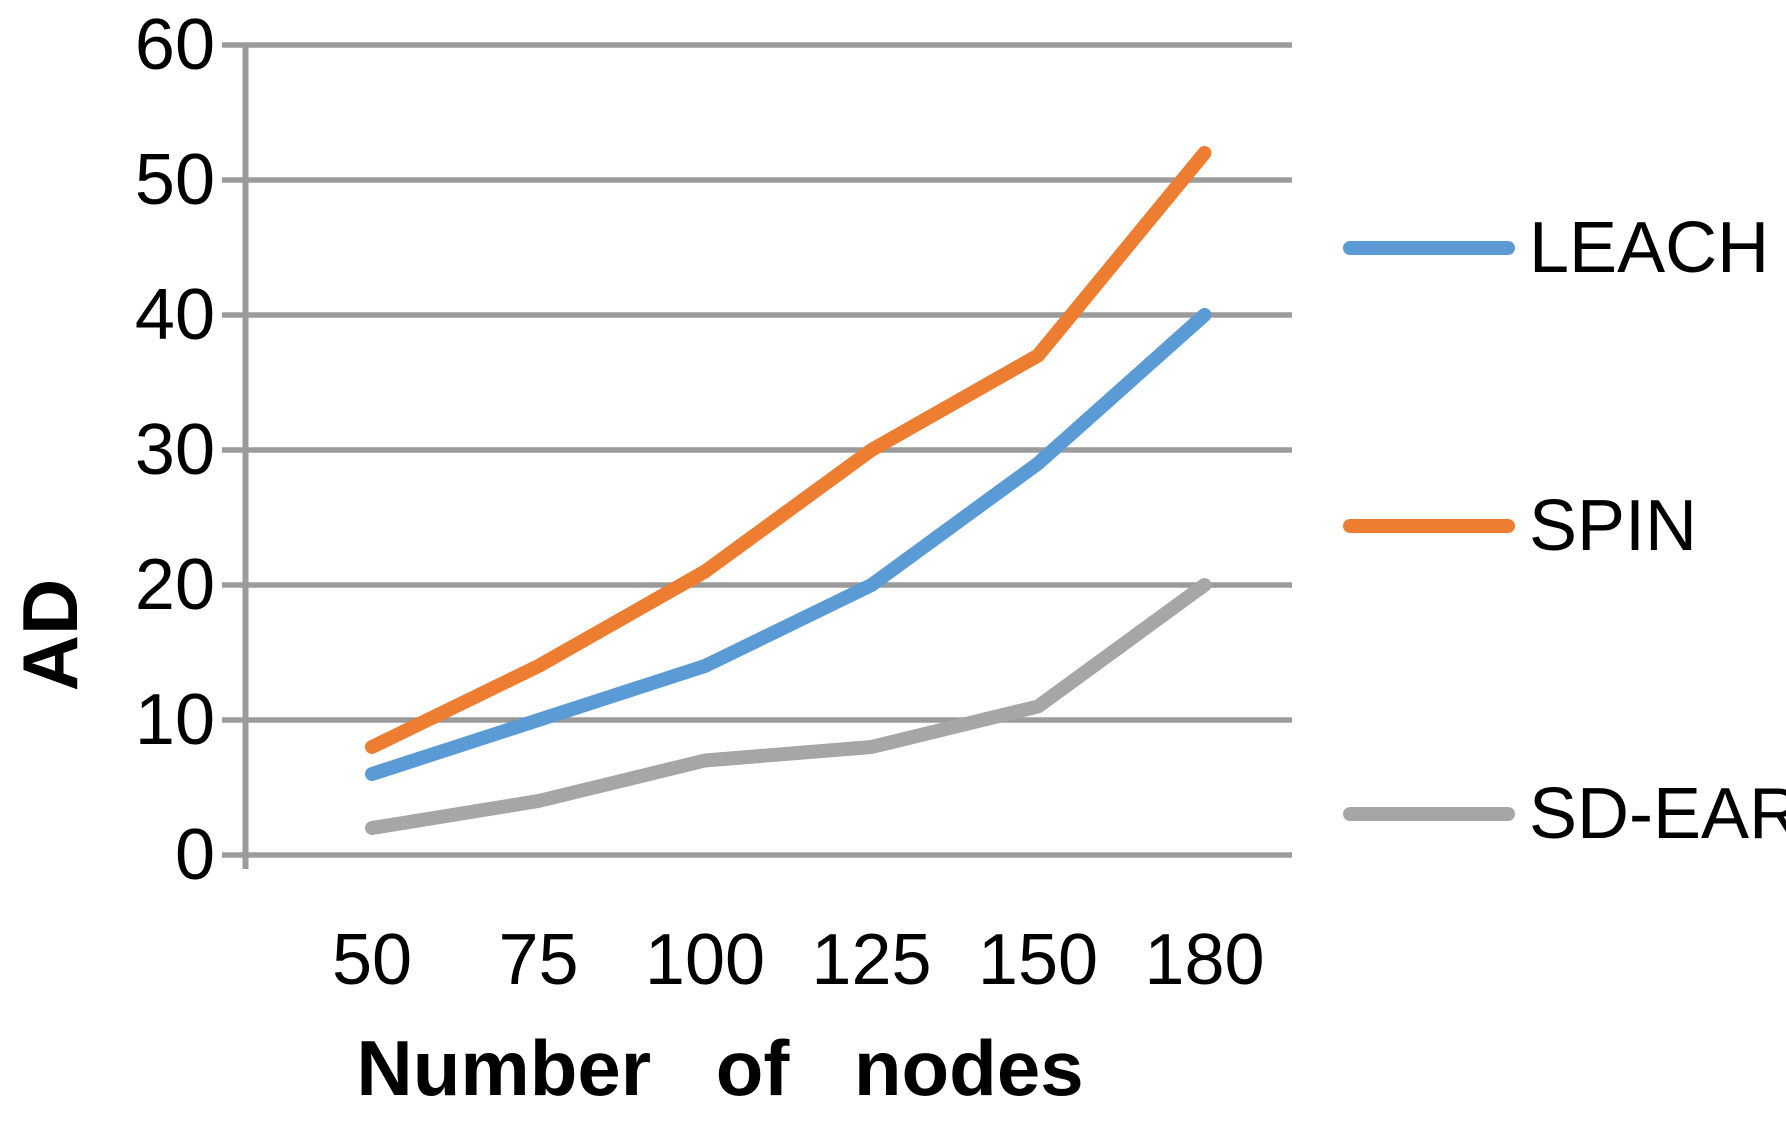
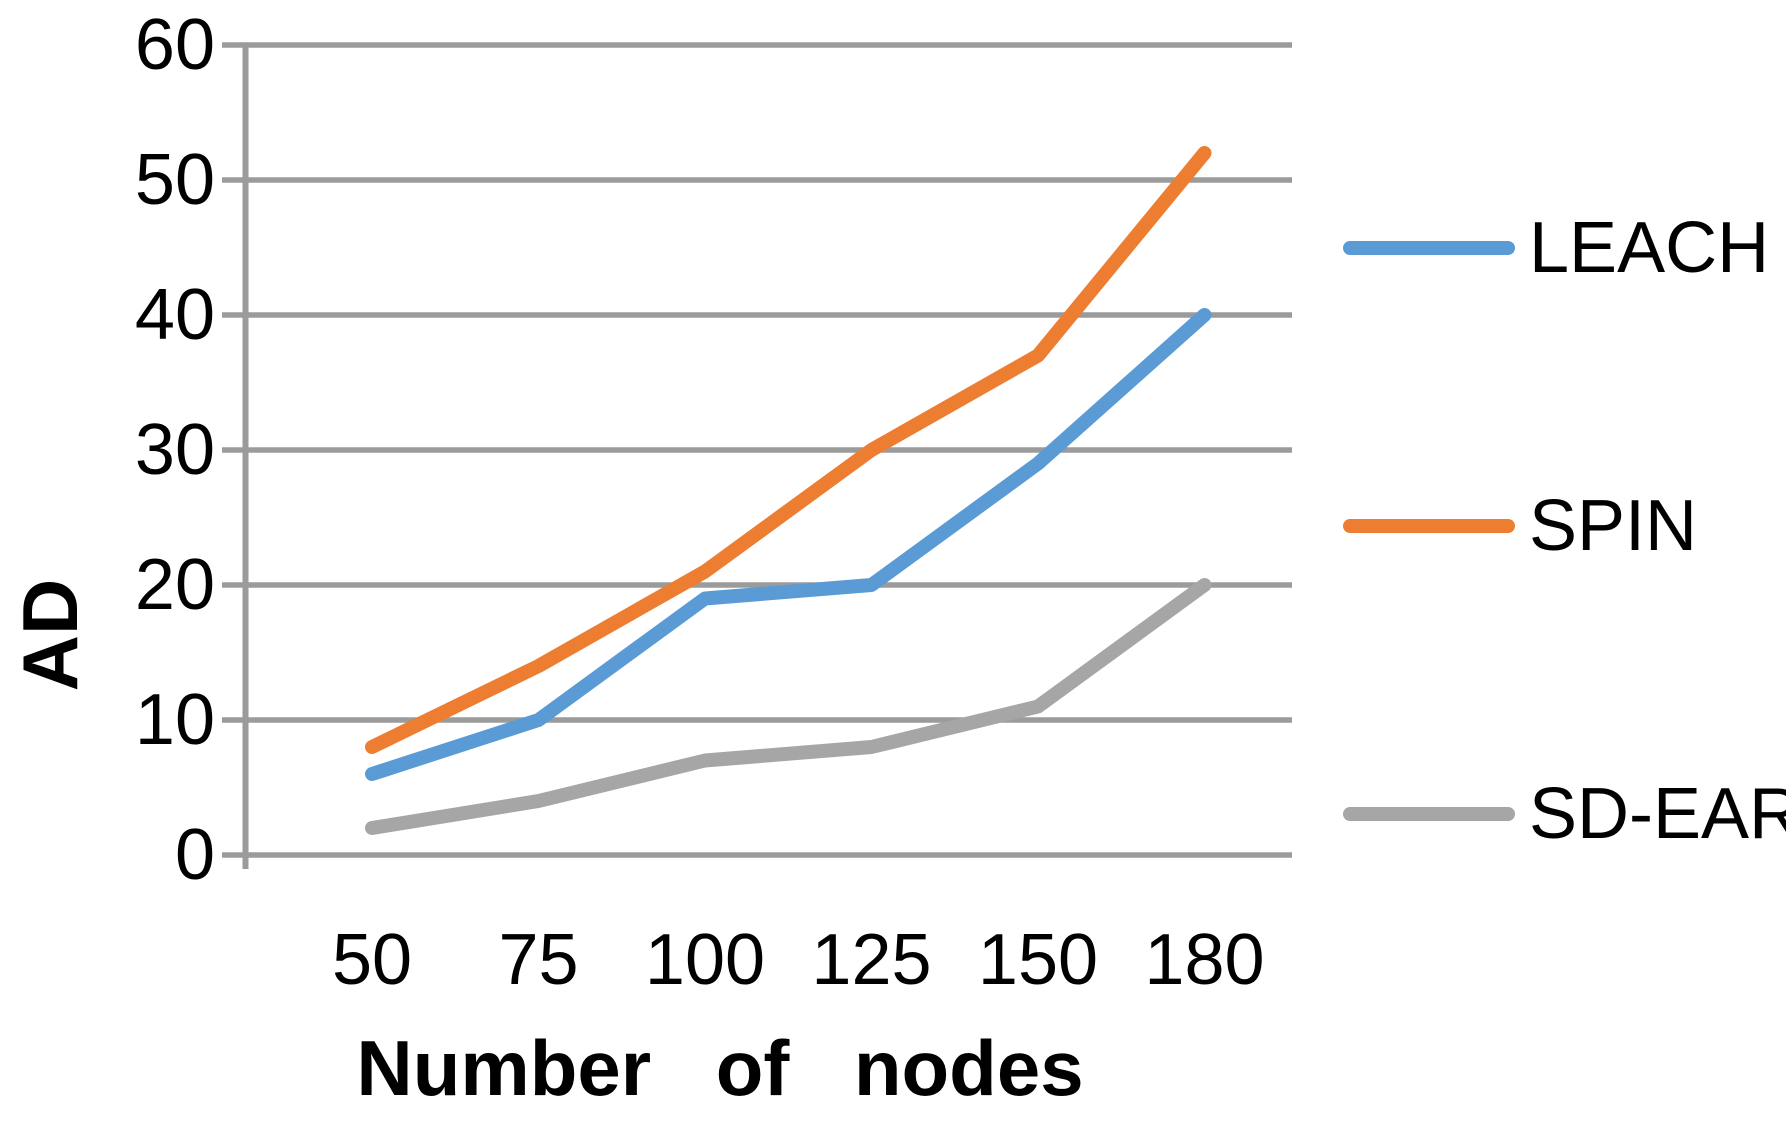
LEACH/100: 14 -> 19
